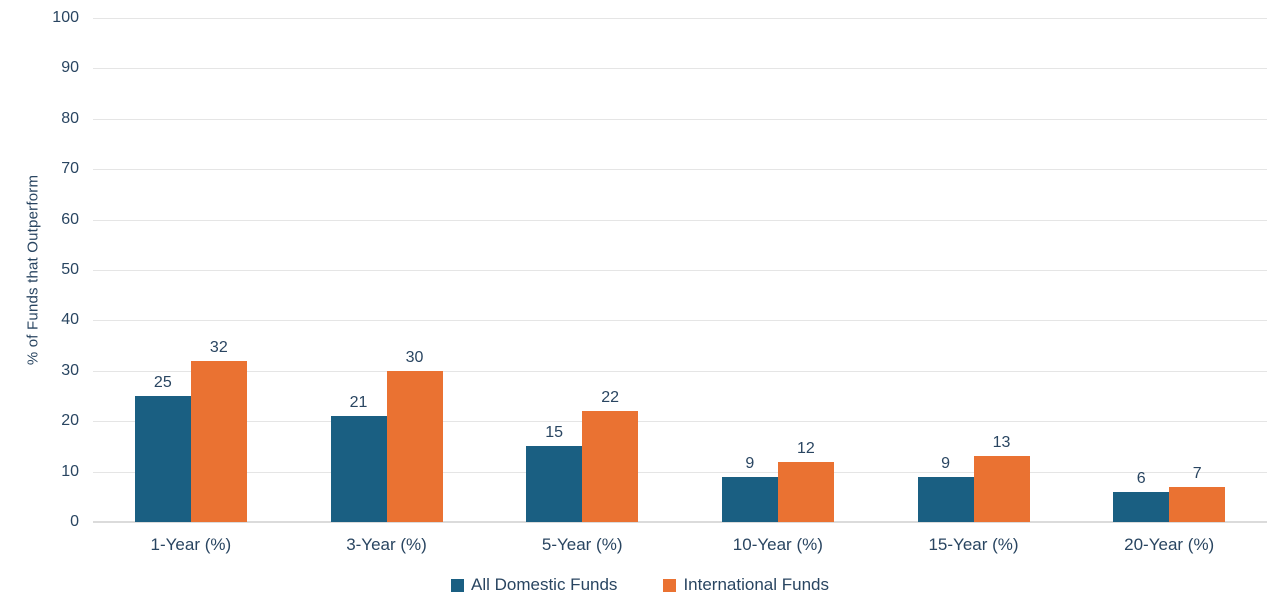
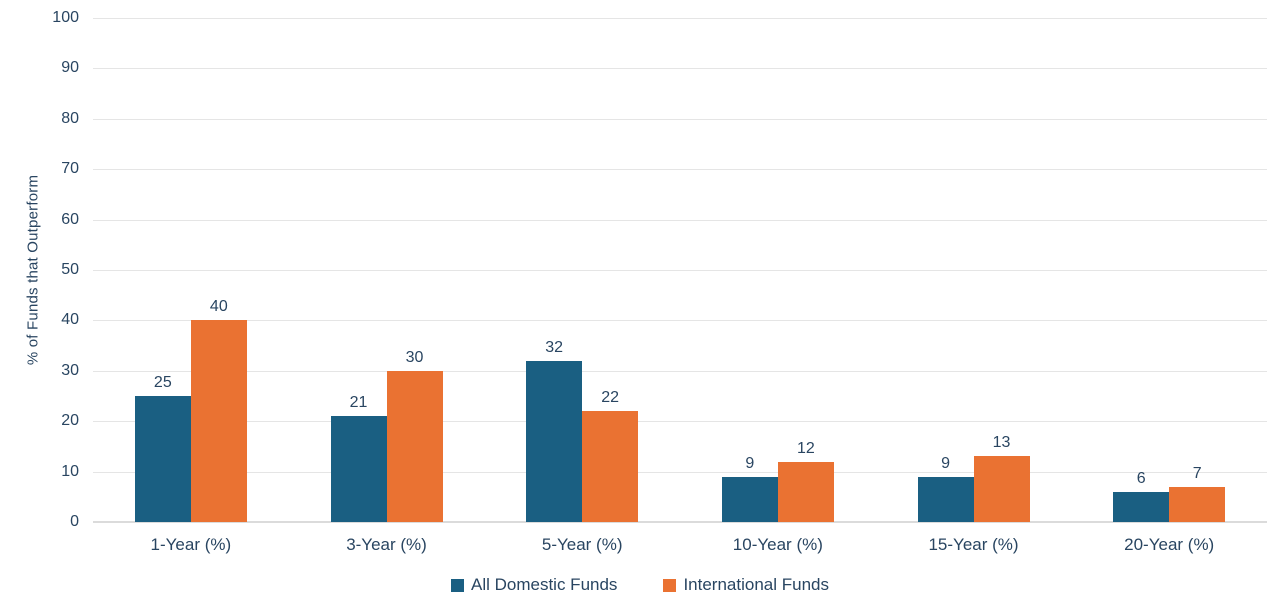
International Funds/1-Year (%): 32 -> 40
All Domestic Funds/5-Year (%): 15 -> 32
